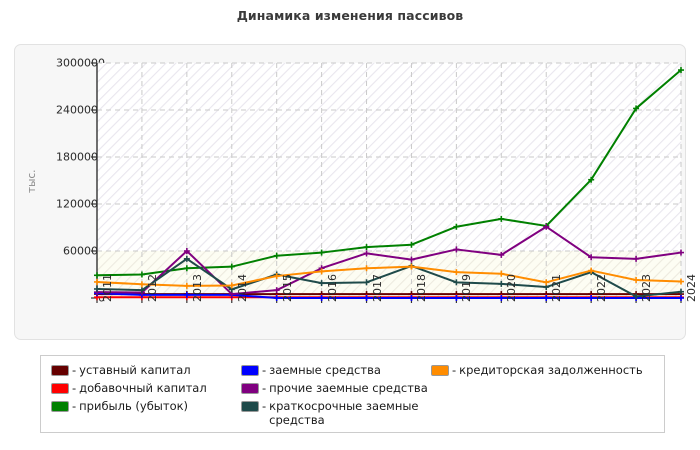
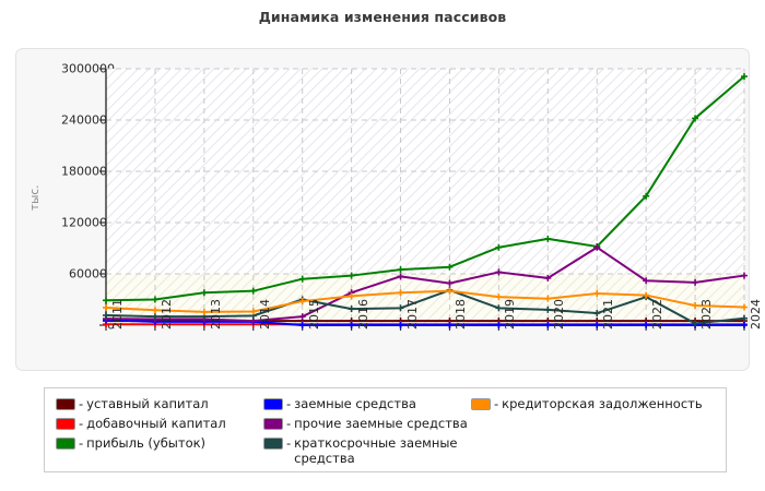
прочие заемные средства/2013: 600000 -> 100000
краткосрочные заемные средства/2013: 500000 -> 100000
кредиторская задолженность/2021: 200000 -> 400000
